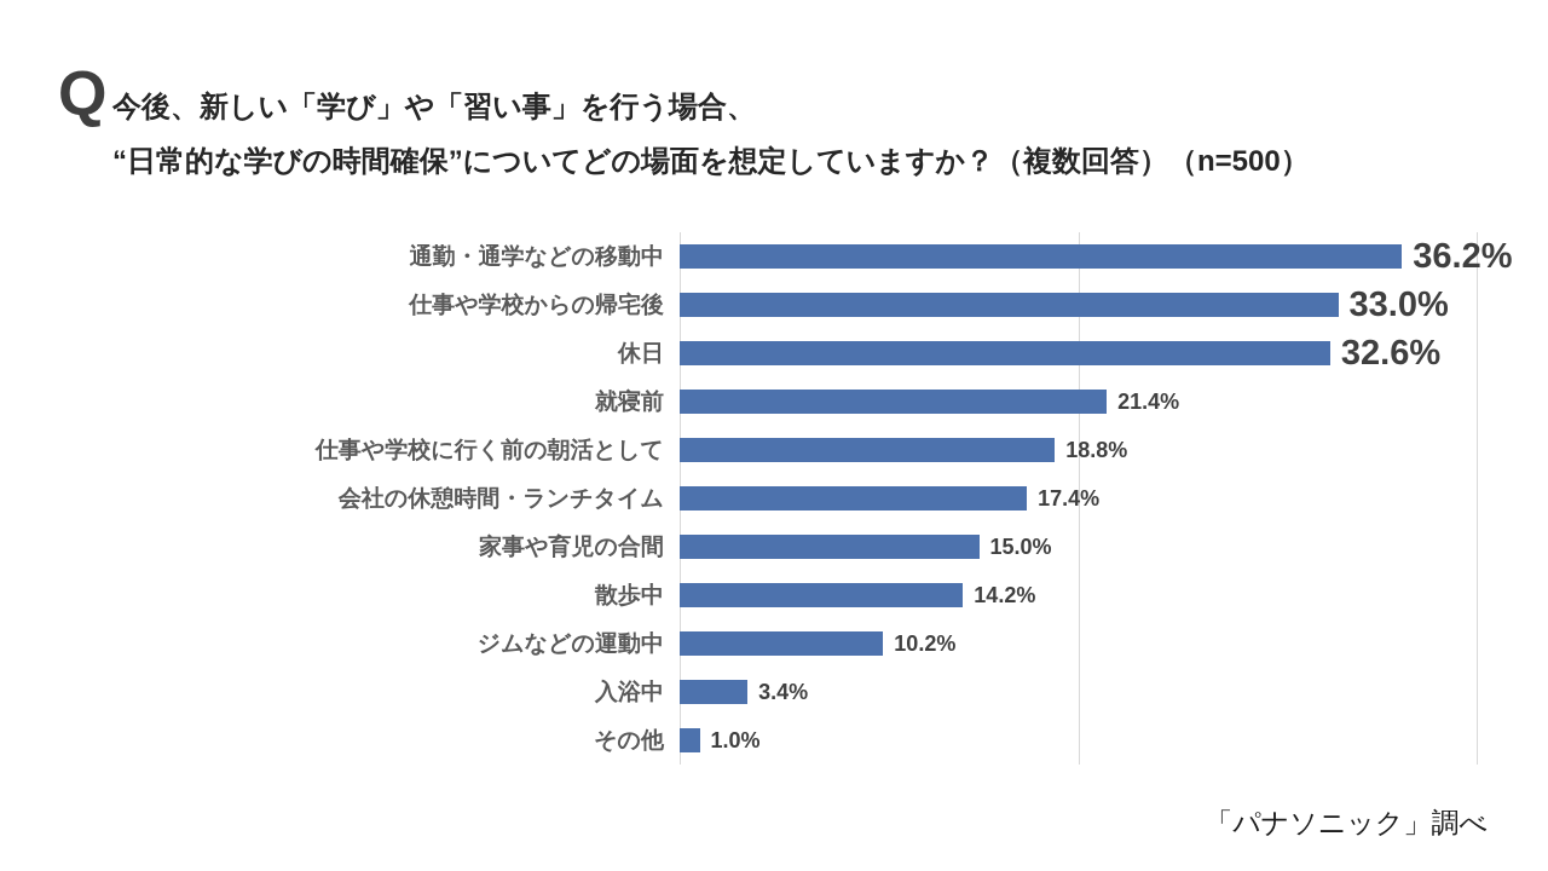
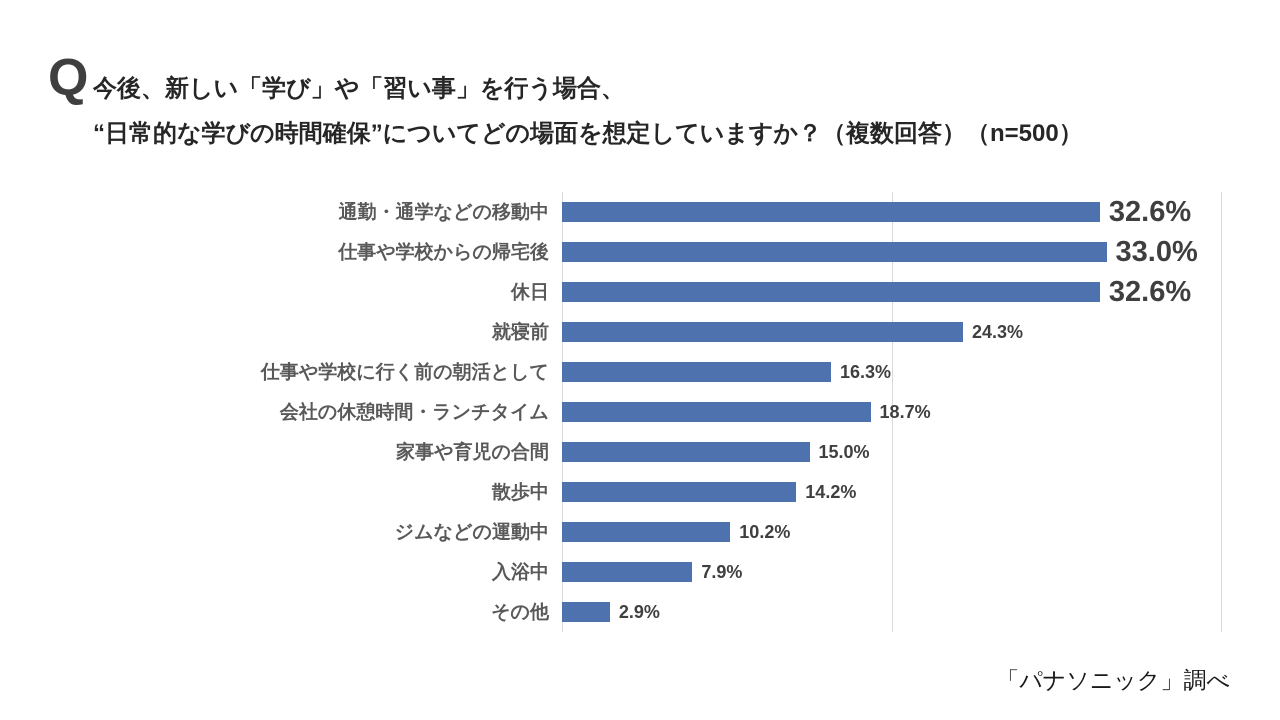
通勤・通学などの移動中: 36.2% -> 32.6%
就寝前: 21.4% -> 24.3%
仕事や学校に行く前の朝活として: 18.8% -> 16.3%
会社の休憩時間・ランチタイム: 17.4% -> 18.7%
入浴中: 3.4% -> 7.9%
その他: 1.0% -> 2.9%
